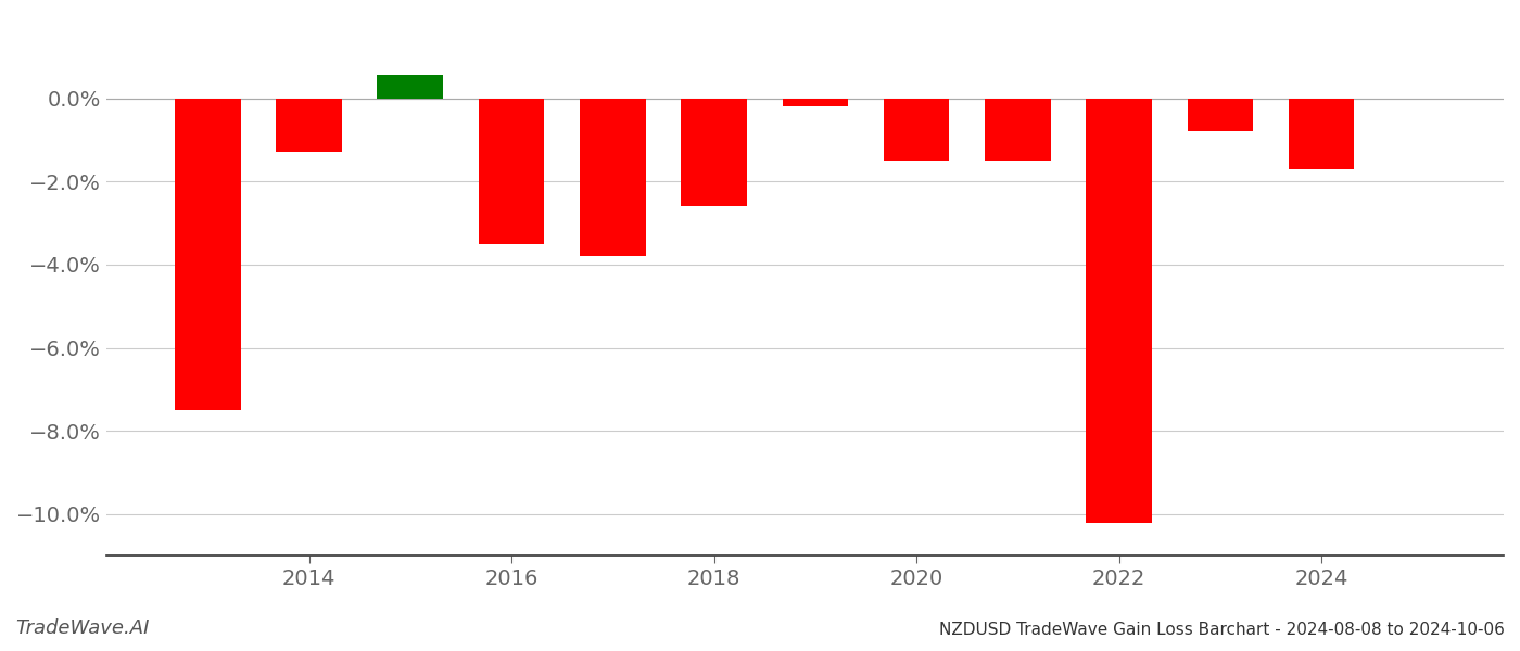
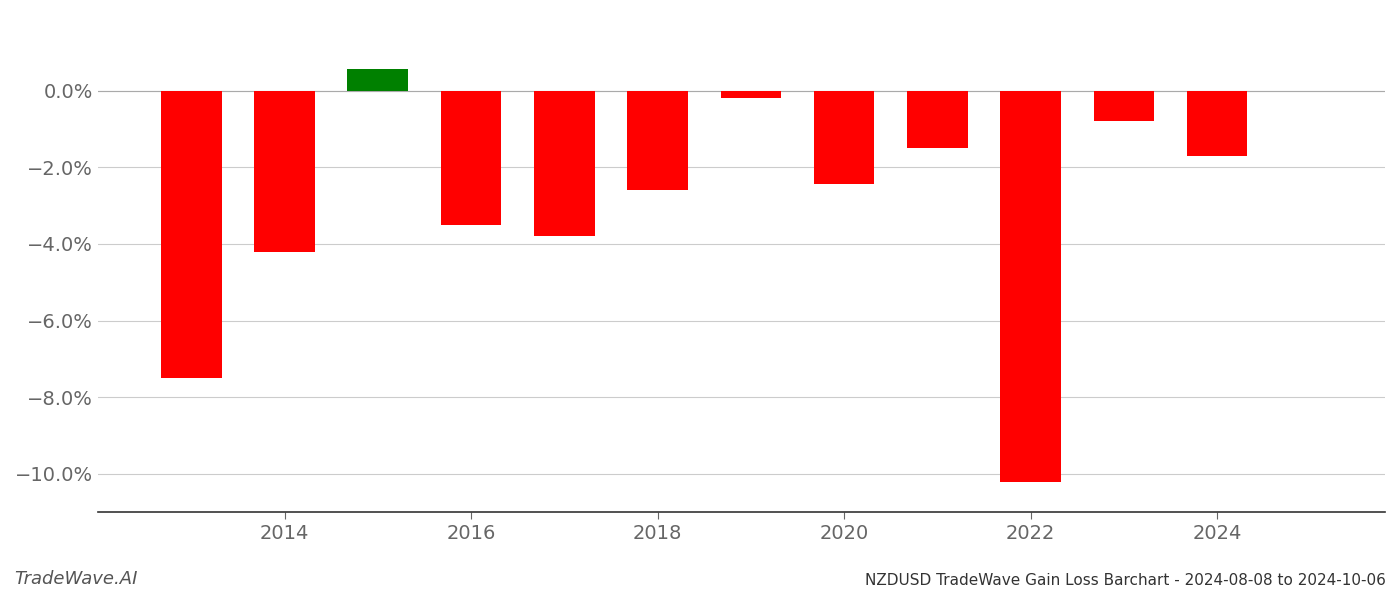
2014: -1.30% -> -4.20%
2020: -1.50% -> -2.45%
